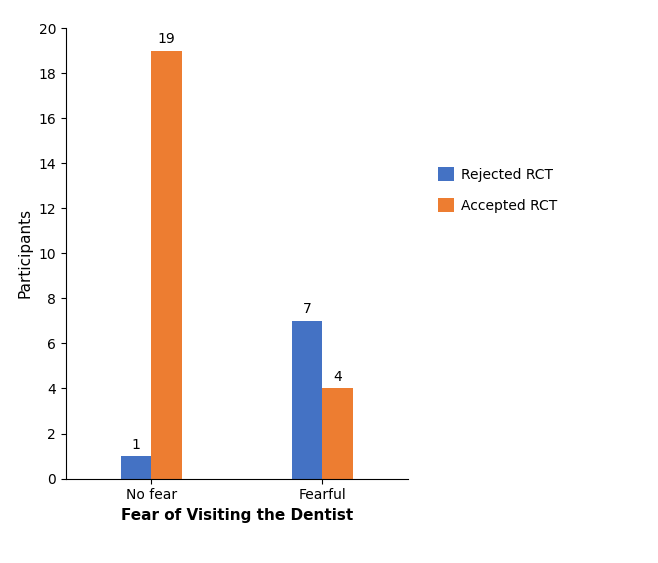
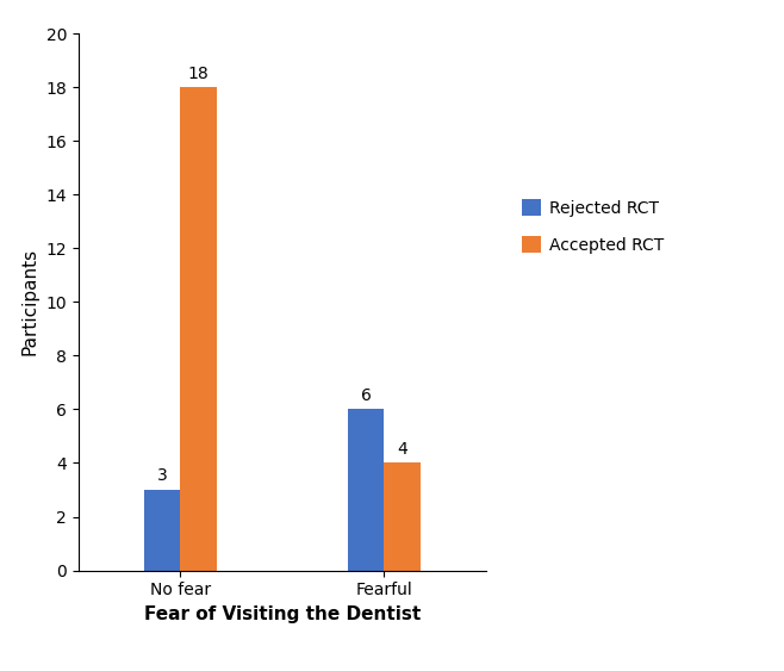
Rejected RCT/No fear: 1 -> 3
Accepted RCT/No fear: 19 -> 18
Rejected RCT/Fearful: 7 -> 6
